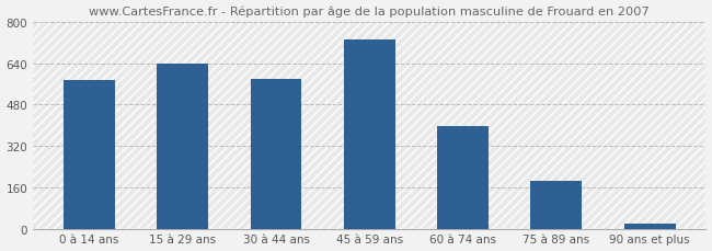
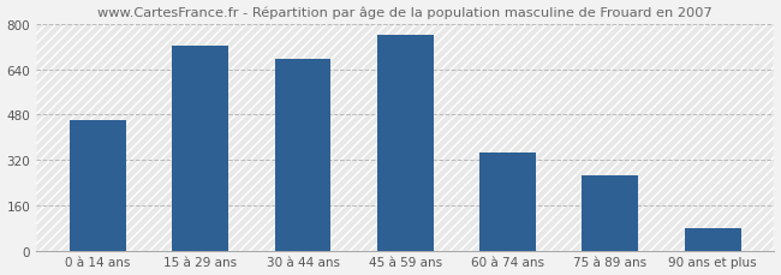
0 à 14 ans: 575 -> 460
15 à 29 ans: 638 -> 725
30 à 44 ans: 580 -> 675
45 à 59 ans: 733 -> 760
60 à 74 ans: 398 -> 345
75 à 89 ans: 183 -> 265
90 ans et plus: 18 -> 80
